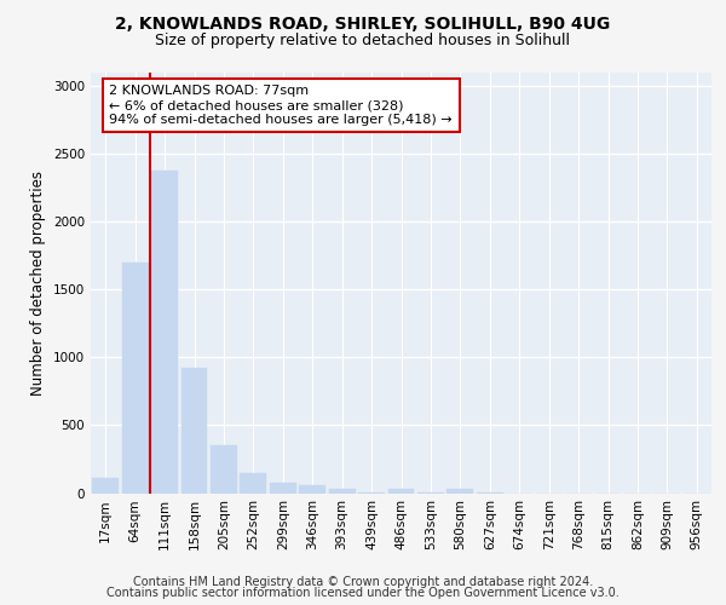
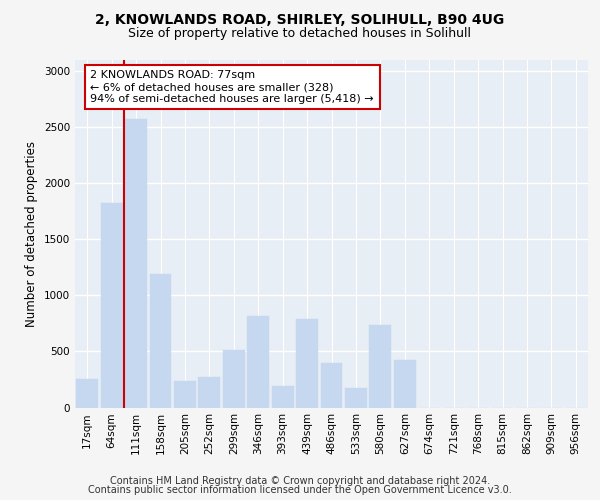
17sqm: 110 -> 250
64sqm: 1700 -> 1820
111sqm: 2380 -> 2570
158sqm: 920 -> 1190
205sqm: 350 -> 240
252sqm: 150 -> 270
299sqm: 80 -> 510
346sqm: 60 -> 820
393sqm: 40 -> 190
439sqm: 0 -> 790
486sqm: 30 -> 400
533sqm: 0 -> 170
580sqm: 30 -> 740
627sqm: 0 -> 420
